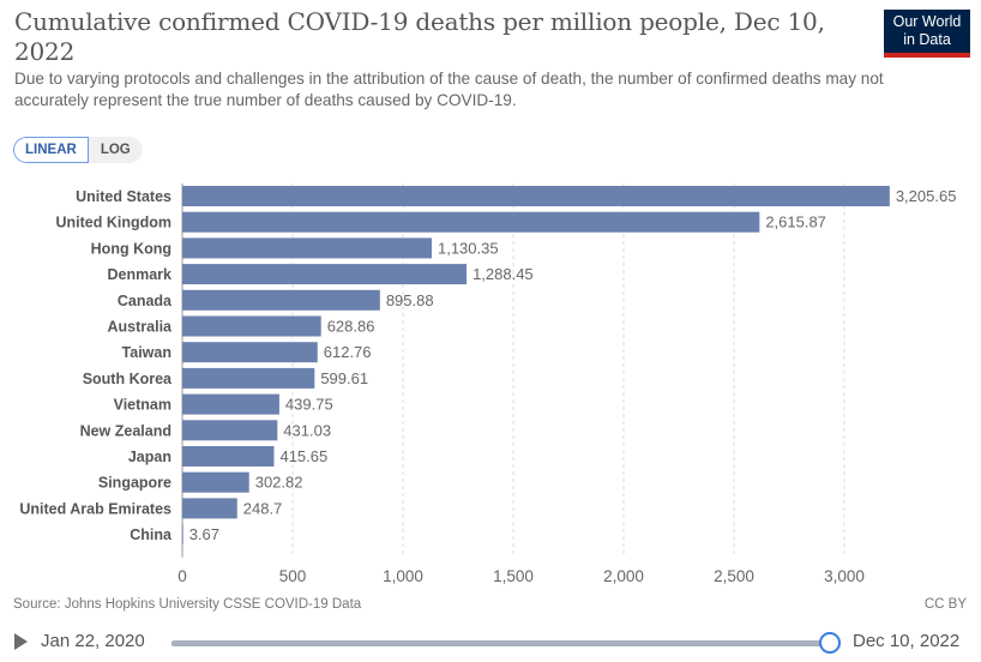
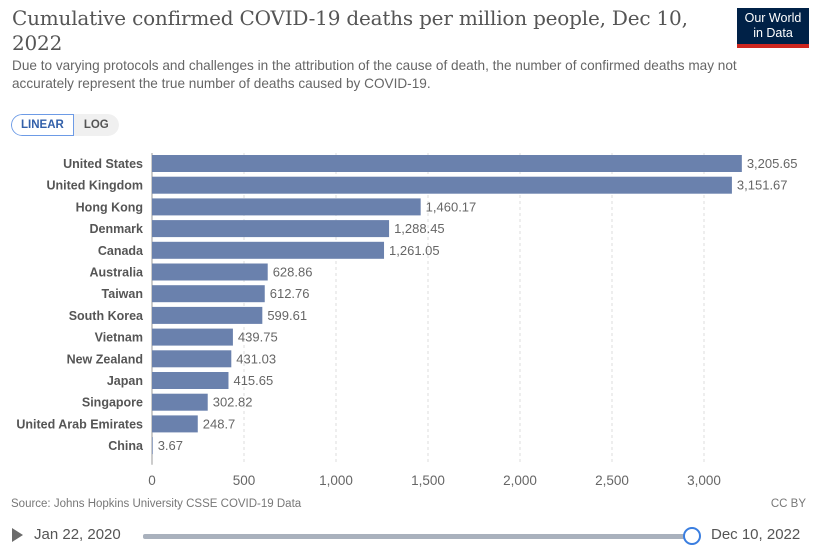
United Kingdom: 2,615.87 -> 3,151.67
Hong Kong: 1,130.35 -> 1,460.17
Canada: 895.88 -> 1,261.05
